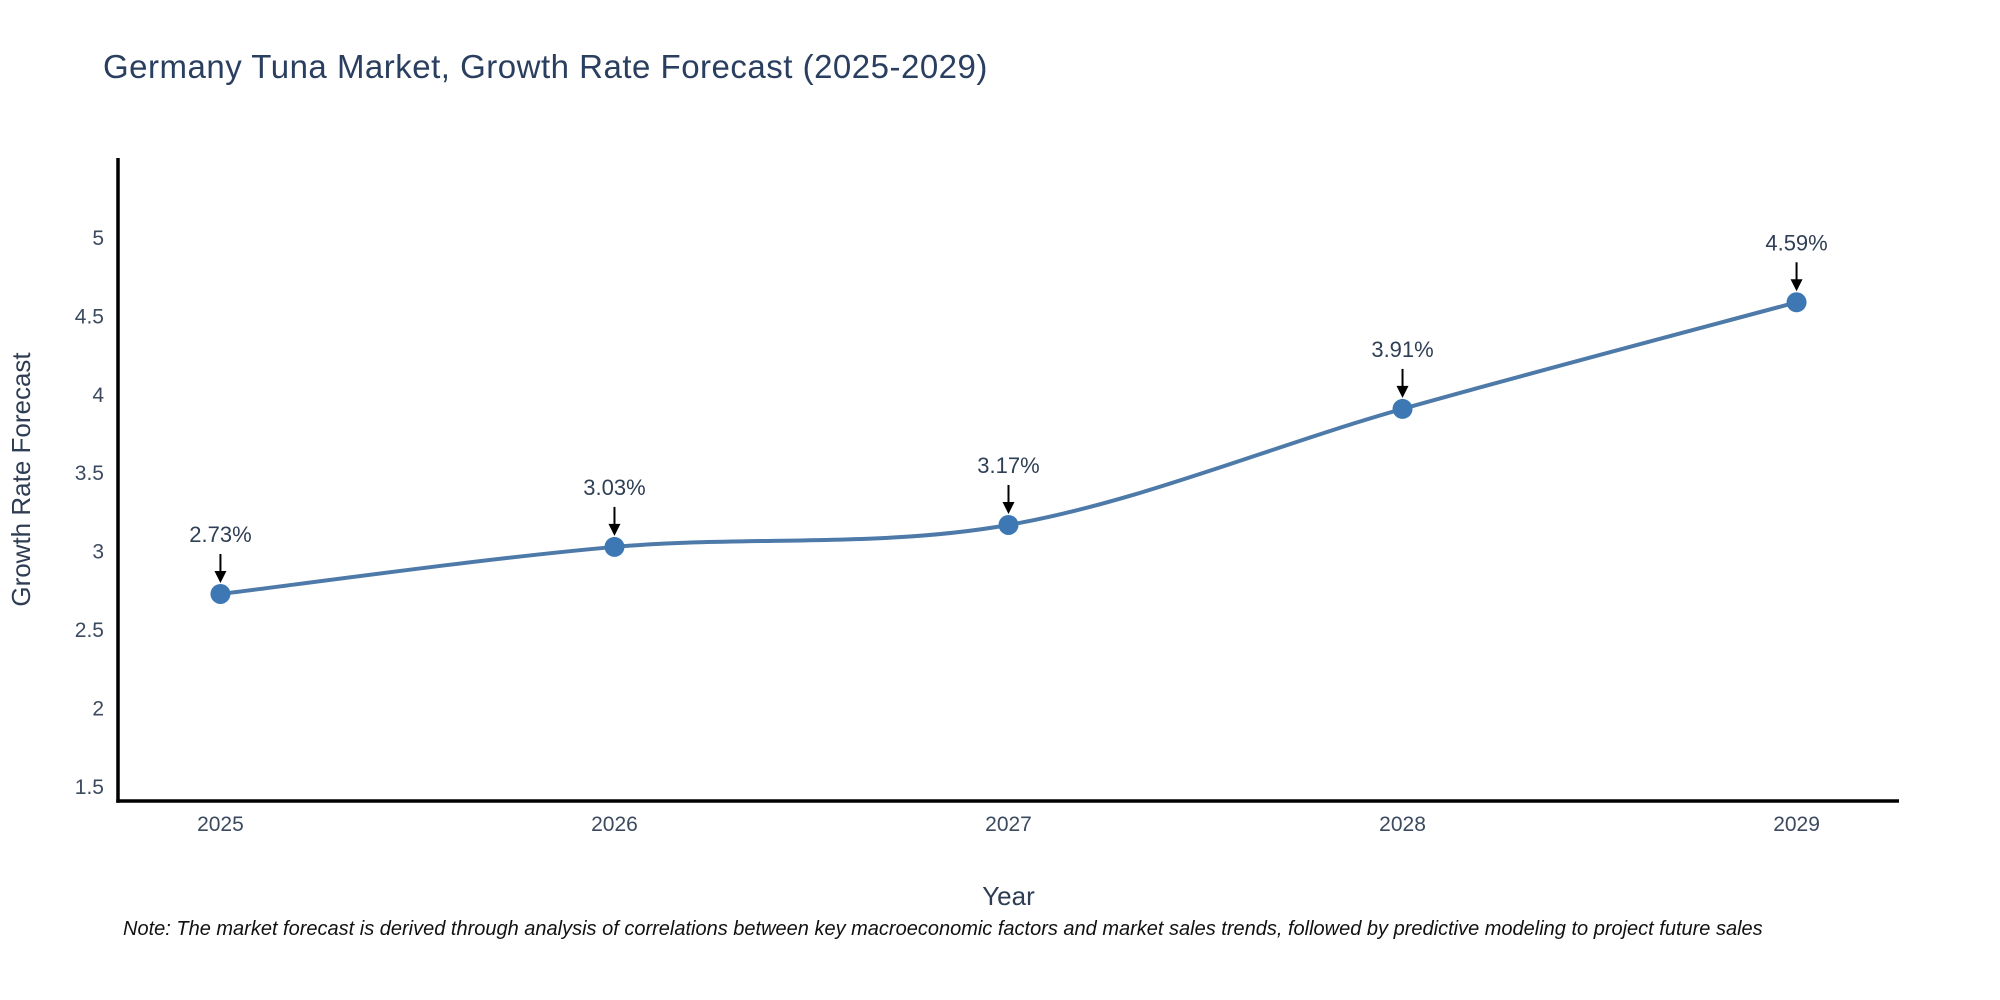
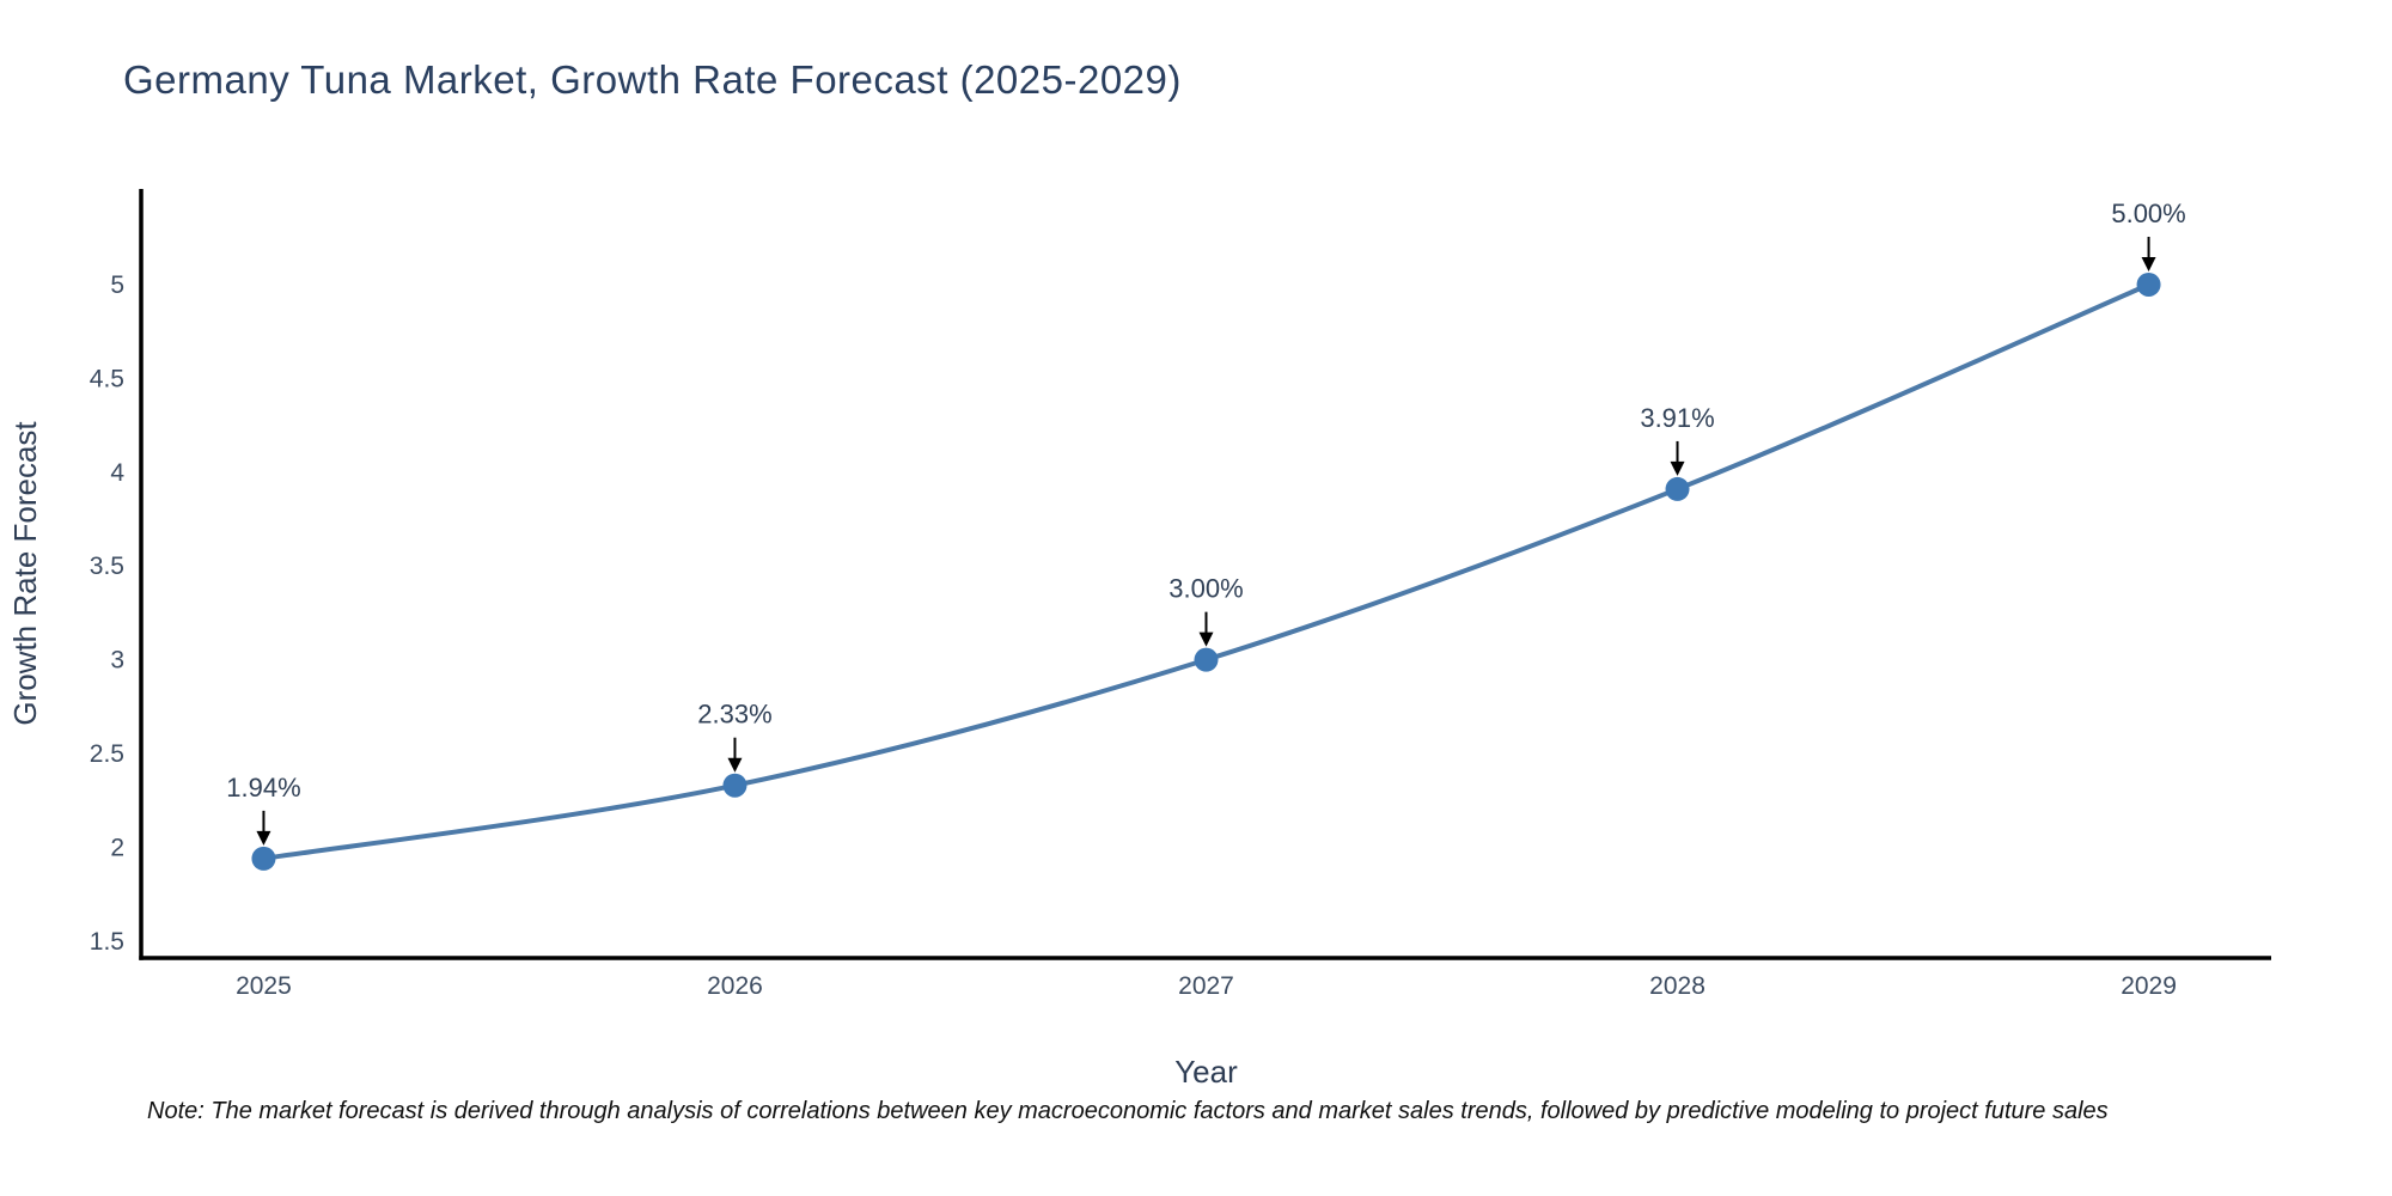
2025: 2.73% -> 1.94%
2026: 3.03% -> 2.33%
2027: 3.17% -> 3.00%
2029: 4.59% -> 5.00%
